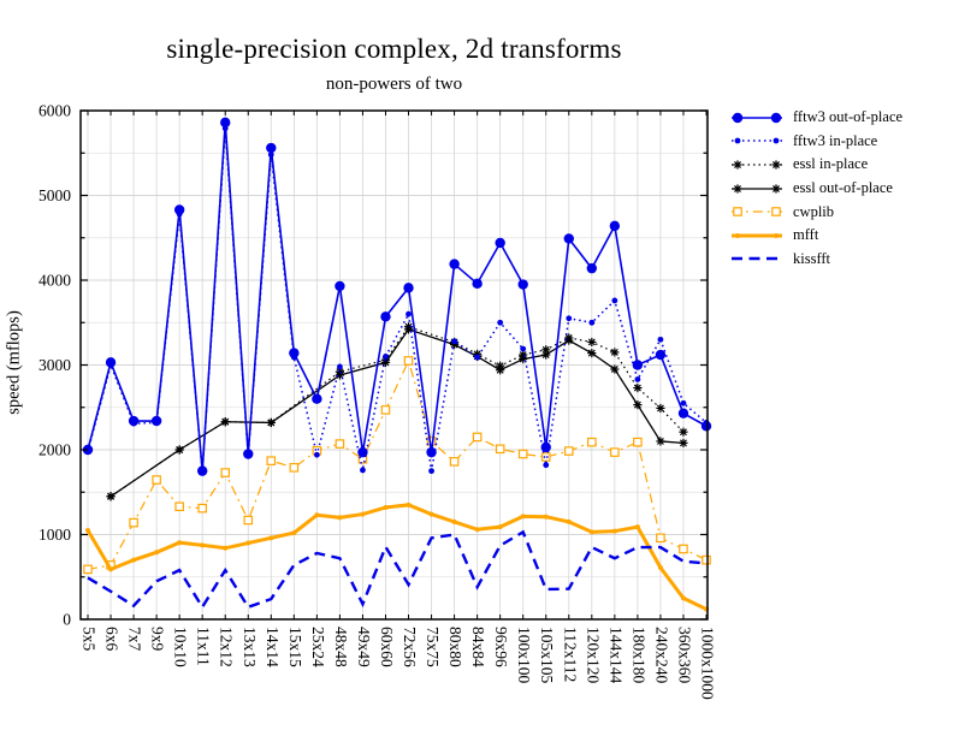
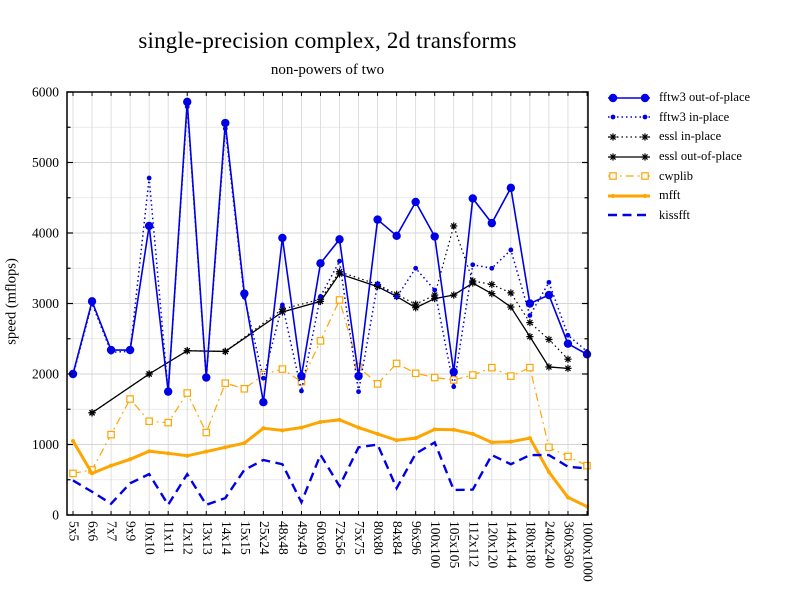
fftw3 out-of-place/10x10: 4800 -> 4100
fftw3 out-of-place/25x24: 2600 -> 1600
essl in-place/105x105: 3200 -> 4100
